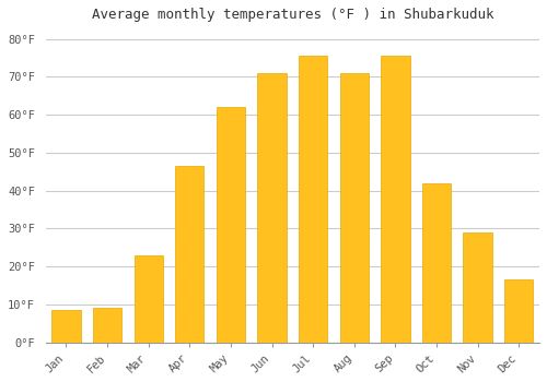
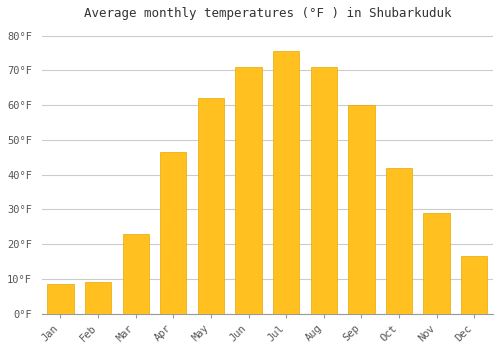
Sep: 75.5°F -> 60.0°F
